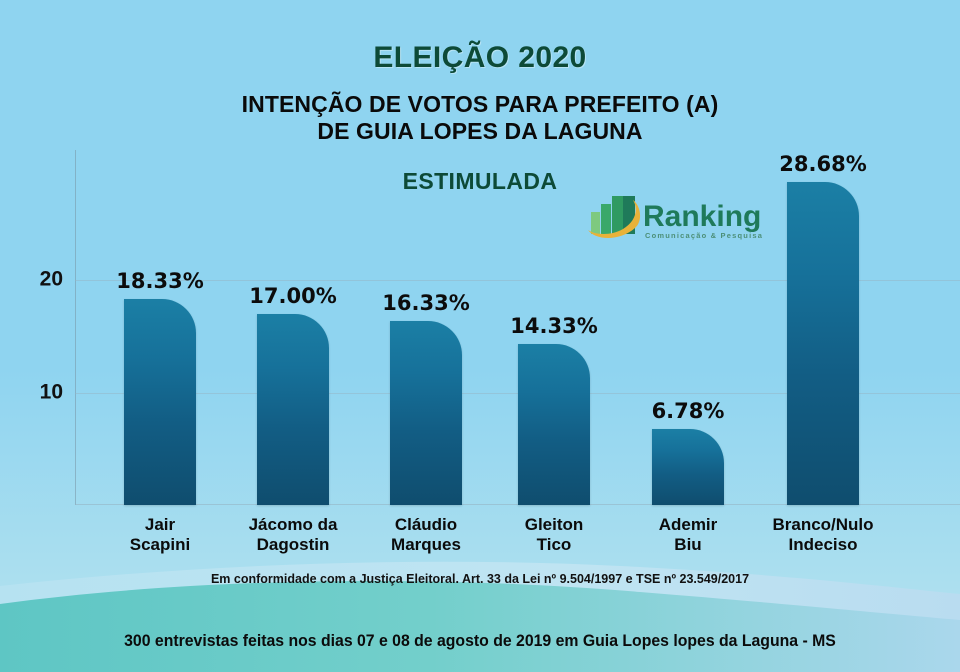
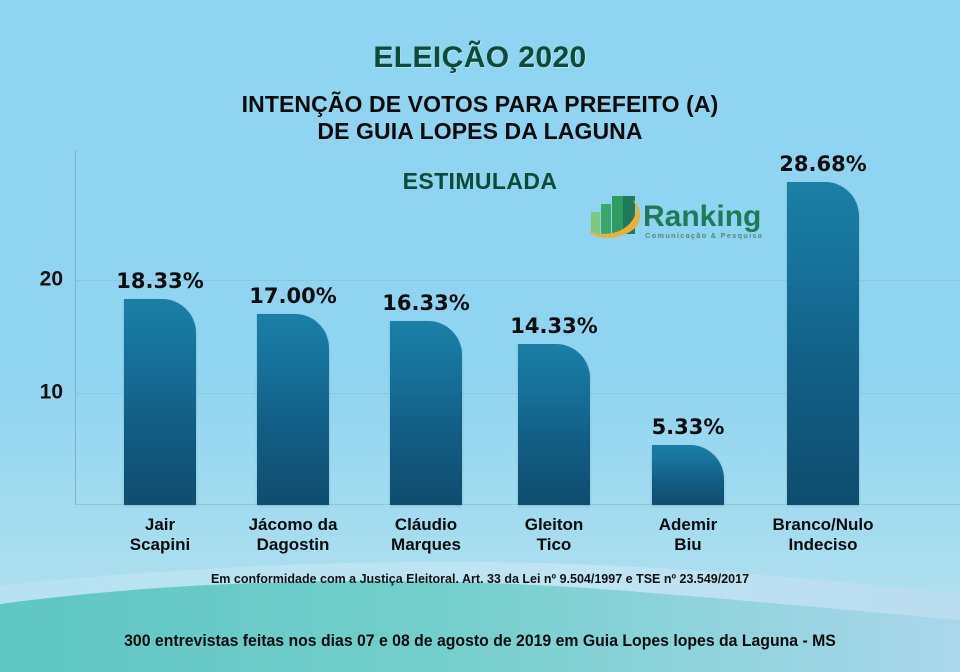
Ademir Biu: 6.78% -> 5.33%
